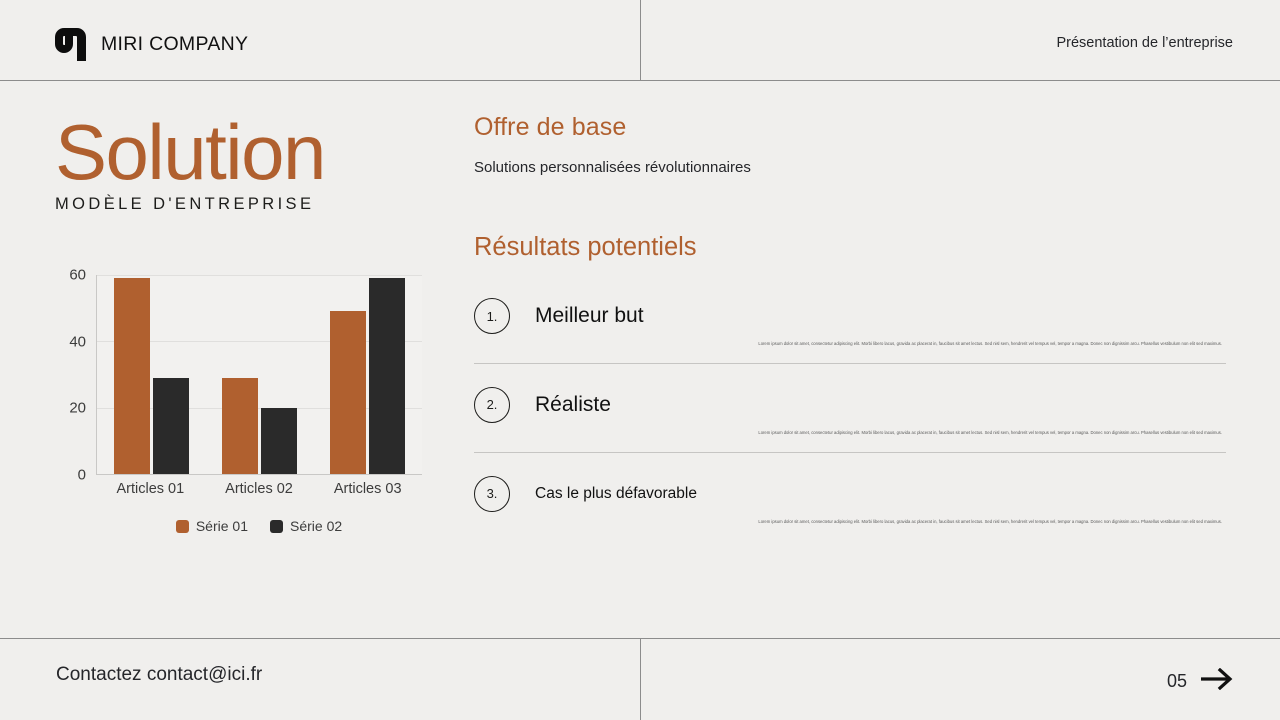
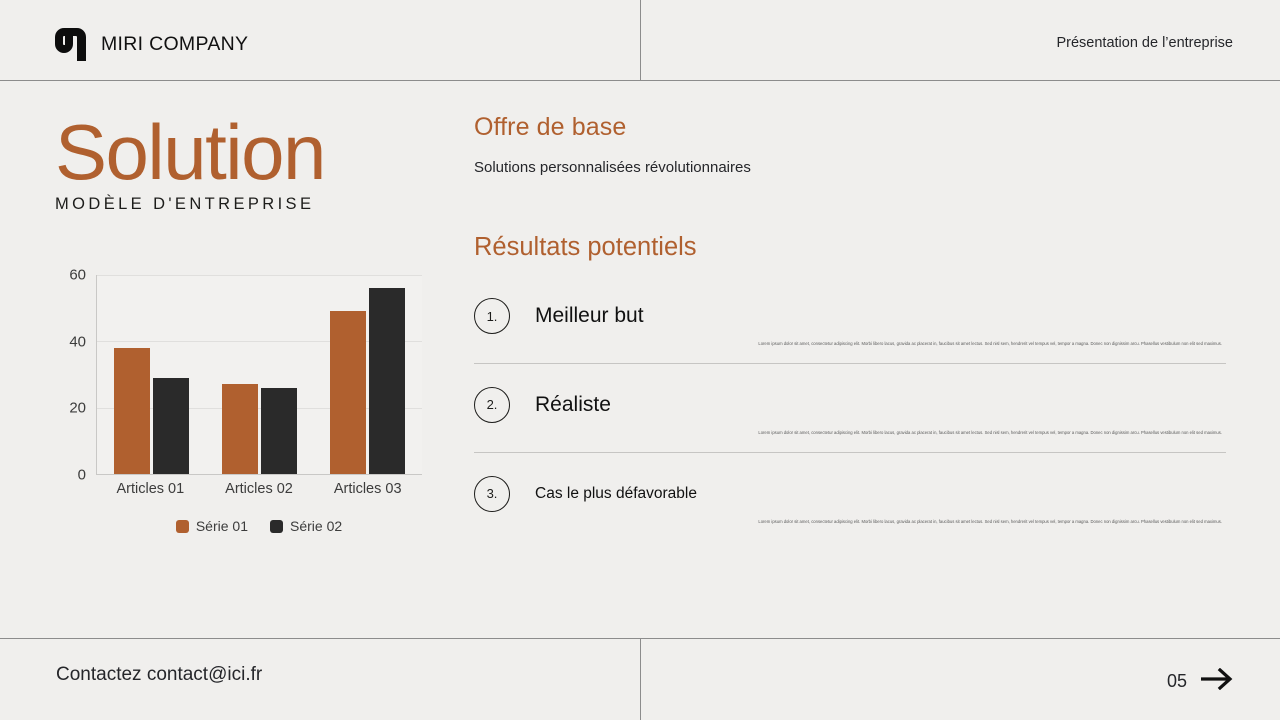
Série 01/Articles 01: 59 -> 38
Série 01/Articles 02: 29 -> 27
Série 02/Articles 02: 20 -> 26
Série 02/Articles 03: 59 -> 56
